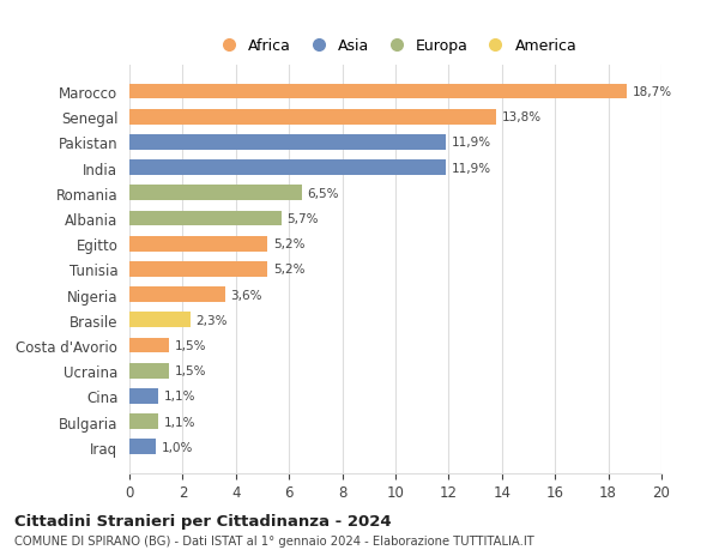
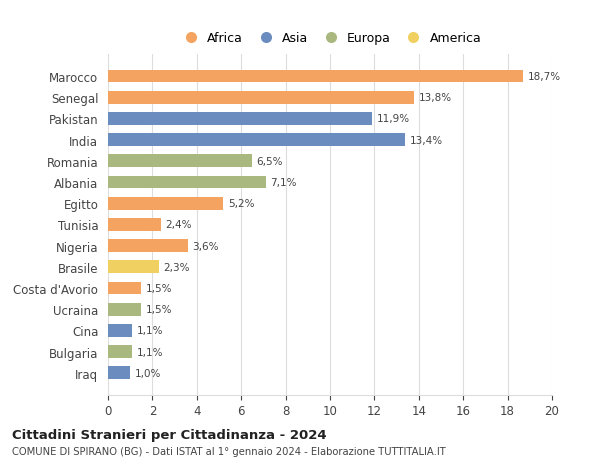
India: 11,9% -> 13,4%
Albania: 5,7% -> 7,1%
Tunisia: 5,2% -> 2,4%
